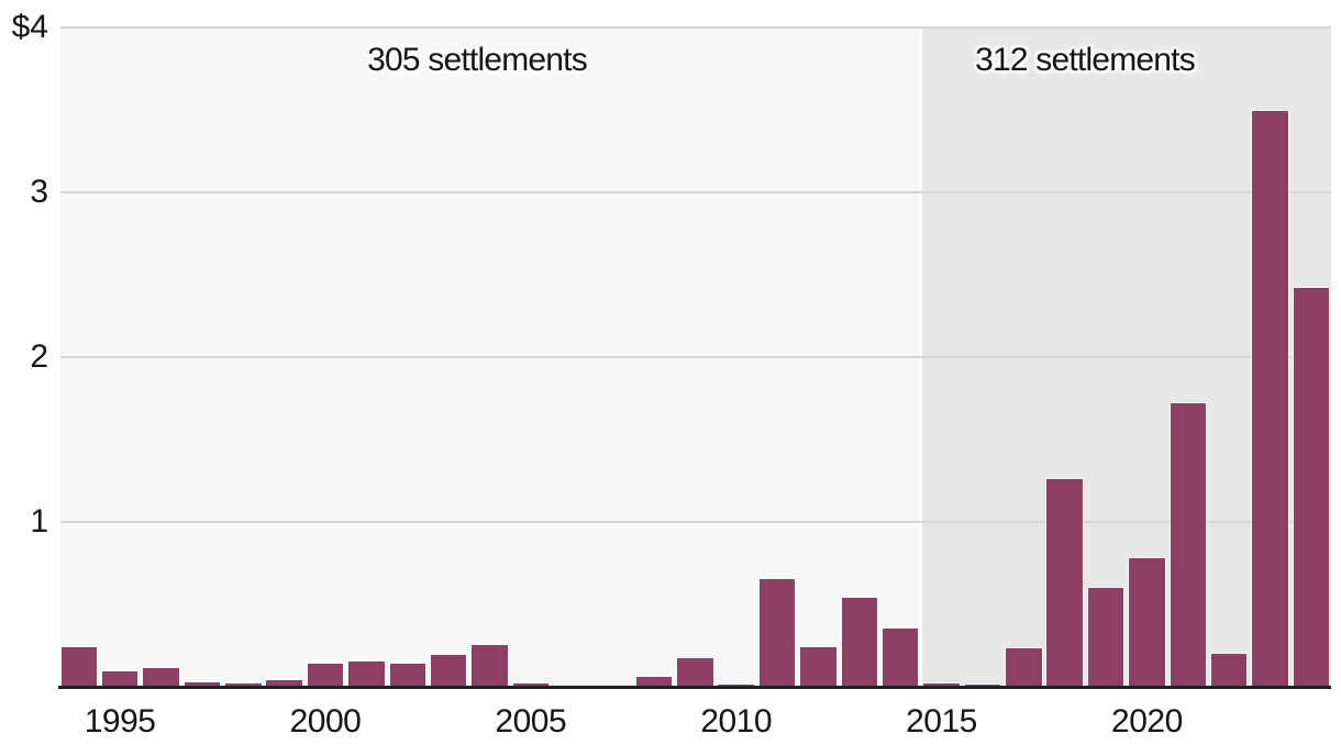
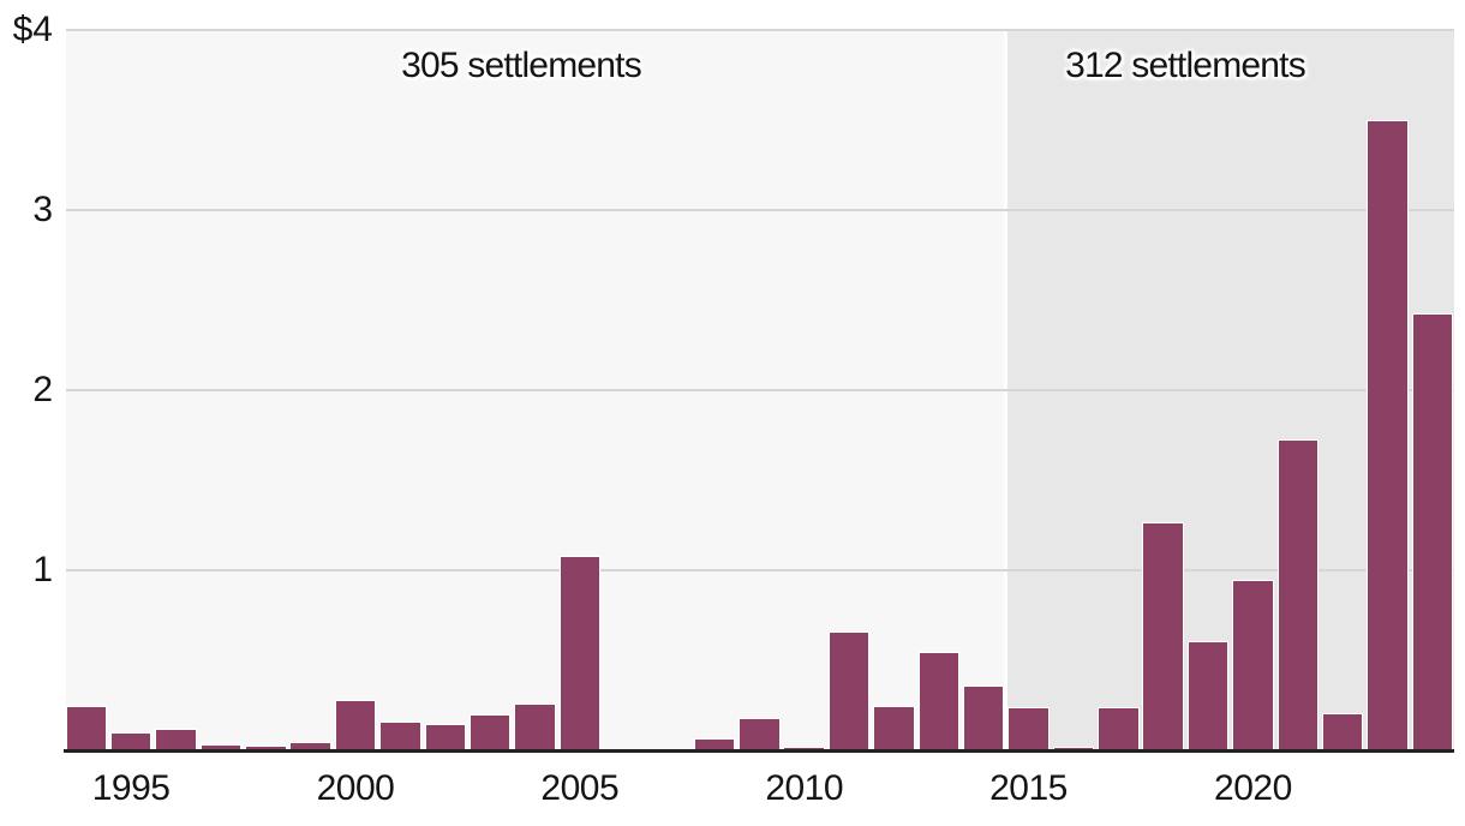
2000: $0.15 -> $0.28
2005: $0.03 -> $1.08
2015: $0.03 -> $0.24
2020: $0.79 -> $0.95
